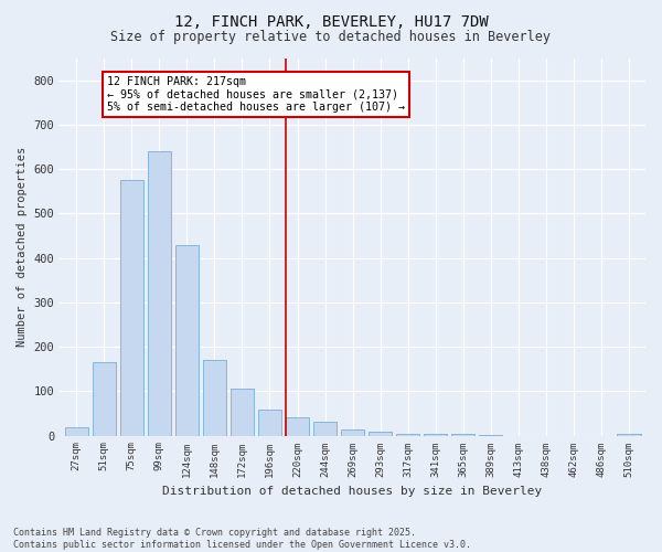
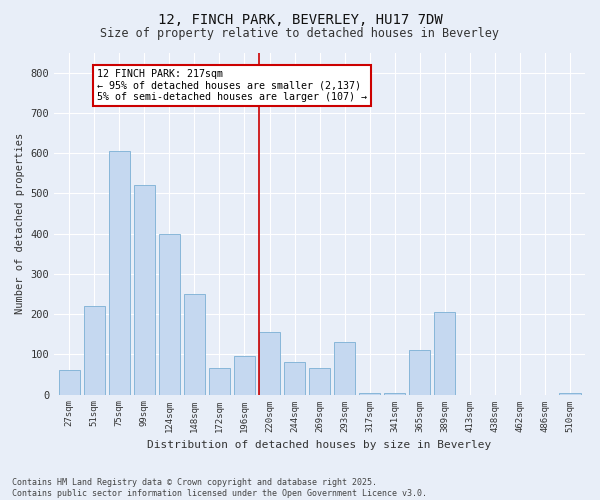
27sqm: 18 -> 60
51sqm: 165 -> 220
75sqm: 575 -> 605
99sqm: 640 -> 520
124sqm: 430 -> 400
148sqm: 170 -> 250
172sqm: 105 -> 65
196sqm: 58 -> 95
220sqm: 42 -> 155
244sqm: 30 -> 80
269sqm: 15 -> 65
293sqm: 10 -> 130
365sqm: 3 -> 110
389sqm: 2 -> 205
